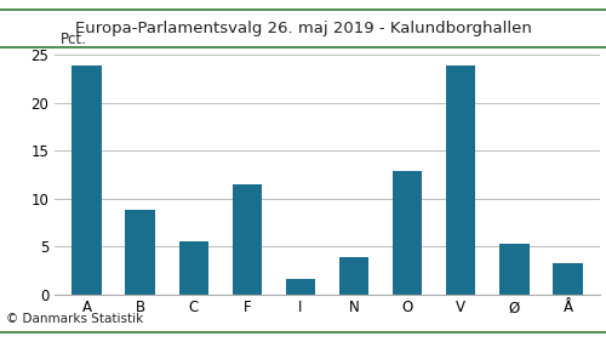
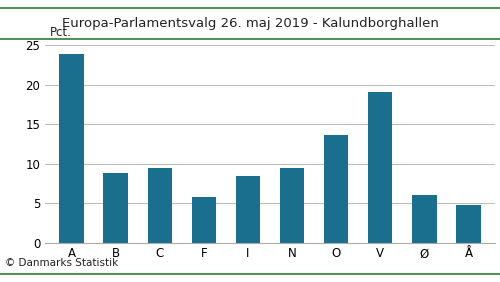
C: 5.5 -> 9.4
F: 11.5 -> 5.8
I: 1.6 -> 8.4
N: 3.9 -> 9.4
O: 12.8 -> 13.6
V: 23.9 -> 19.0
Ø: 5.2 -> 6.0
Å: 3.2 -> 4.8
